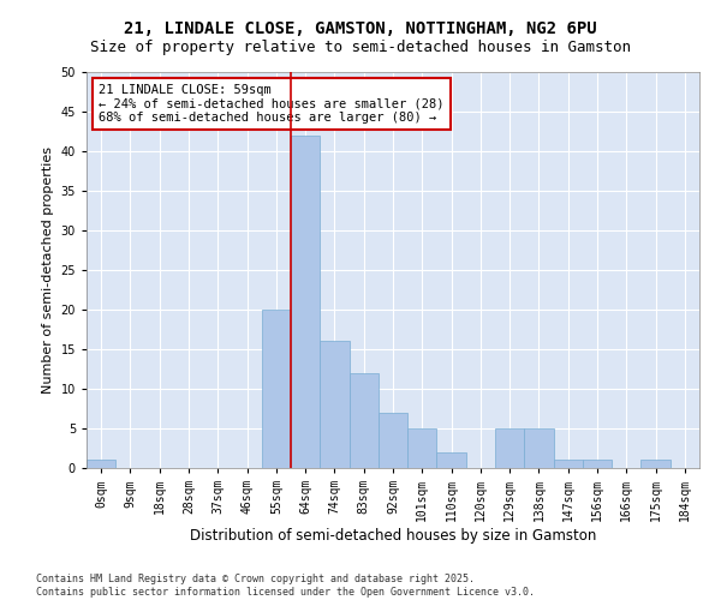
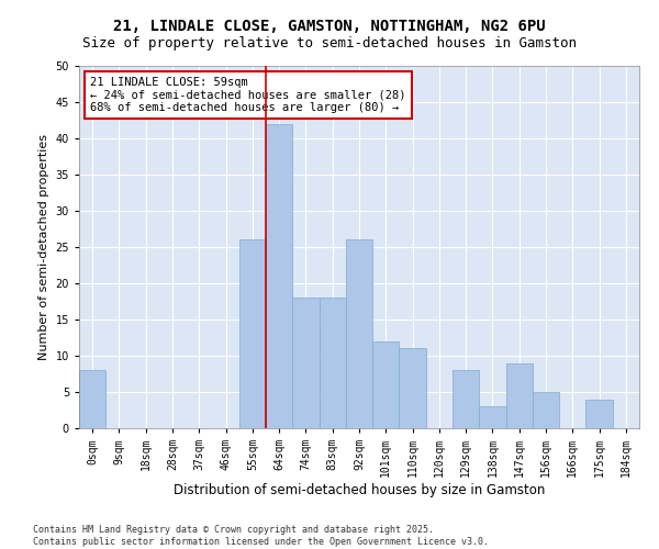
0sqm: 1 -> 8
55sqm: 20 -> 26
74sqm: 16 -> 18
83sqm: 12 -> 18
92sqm: 7 -> 26
101sqm: 5 -> 12
110sqm: 2 -> 11
129sqm: 5 -> 8
138sqm: 5 -> 3
147sqm: 1 -> 9
156sqm: 1 -> 5
175sqm: 1 -> 4
